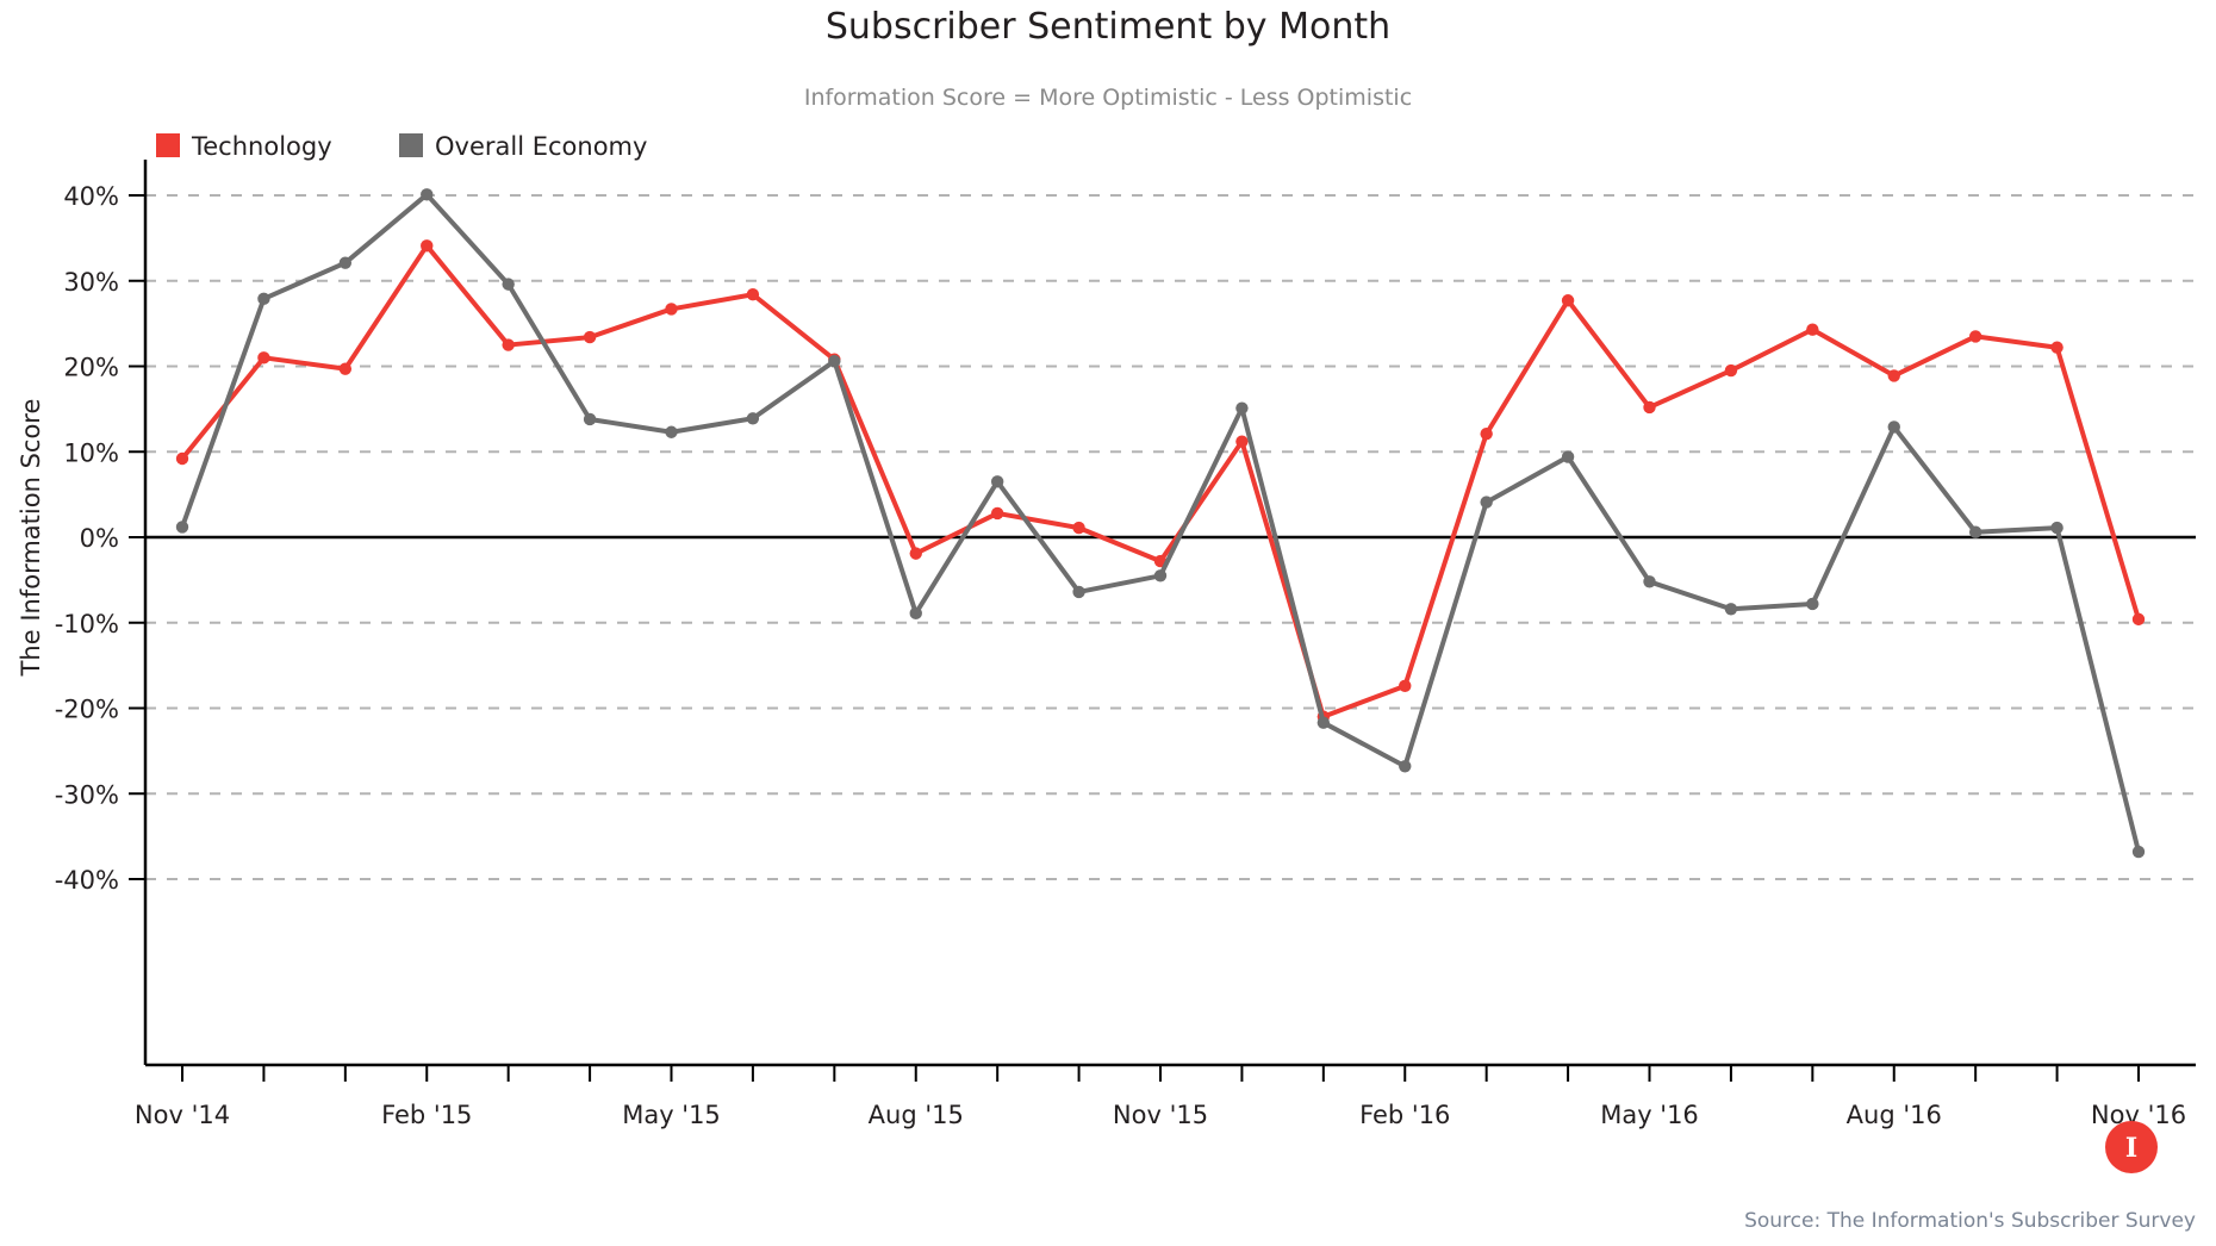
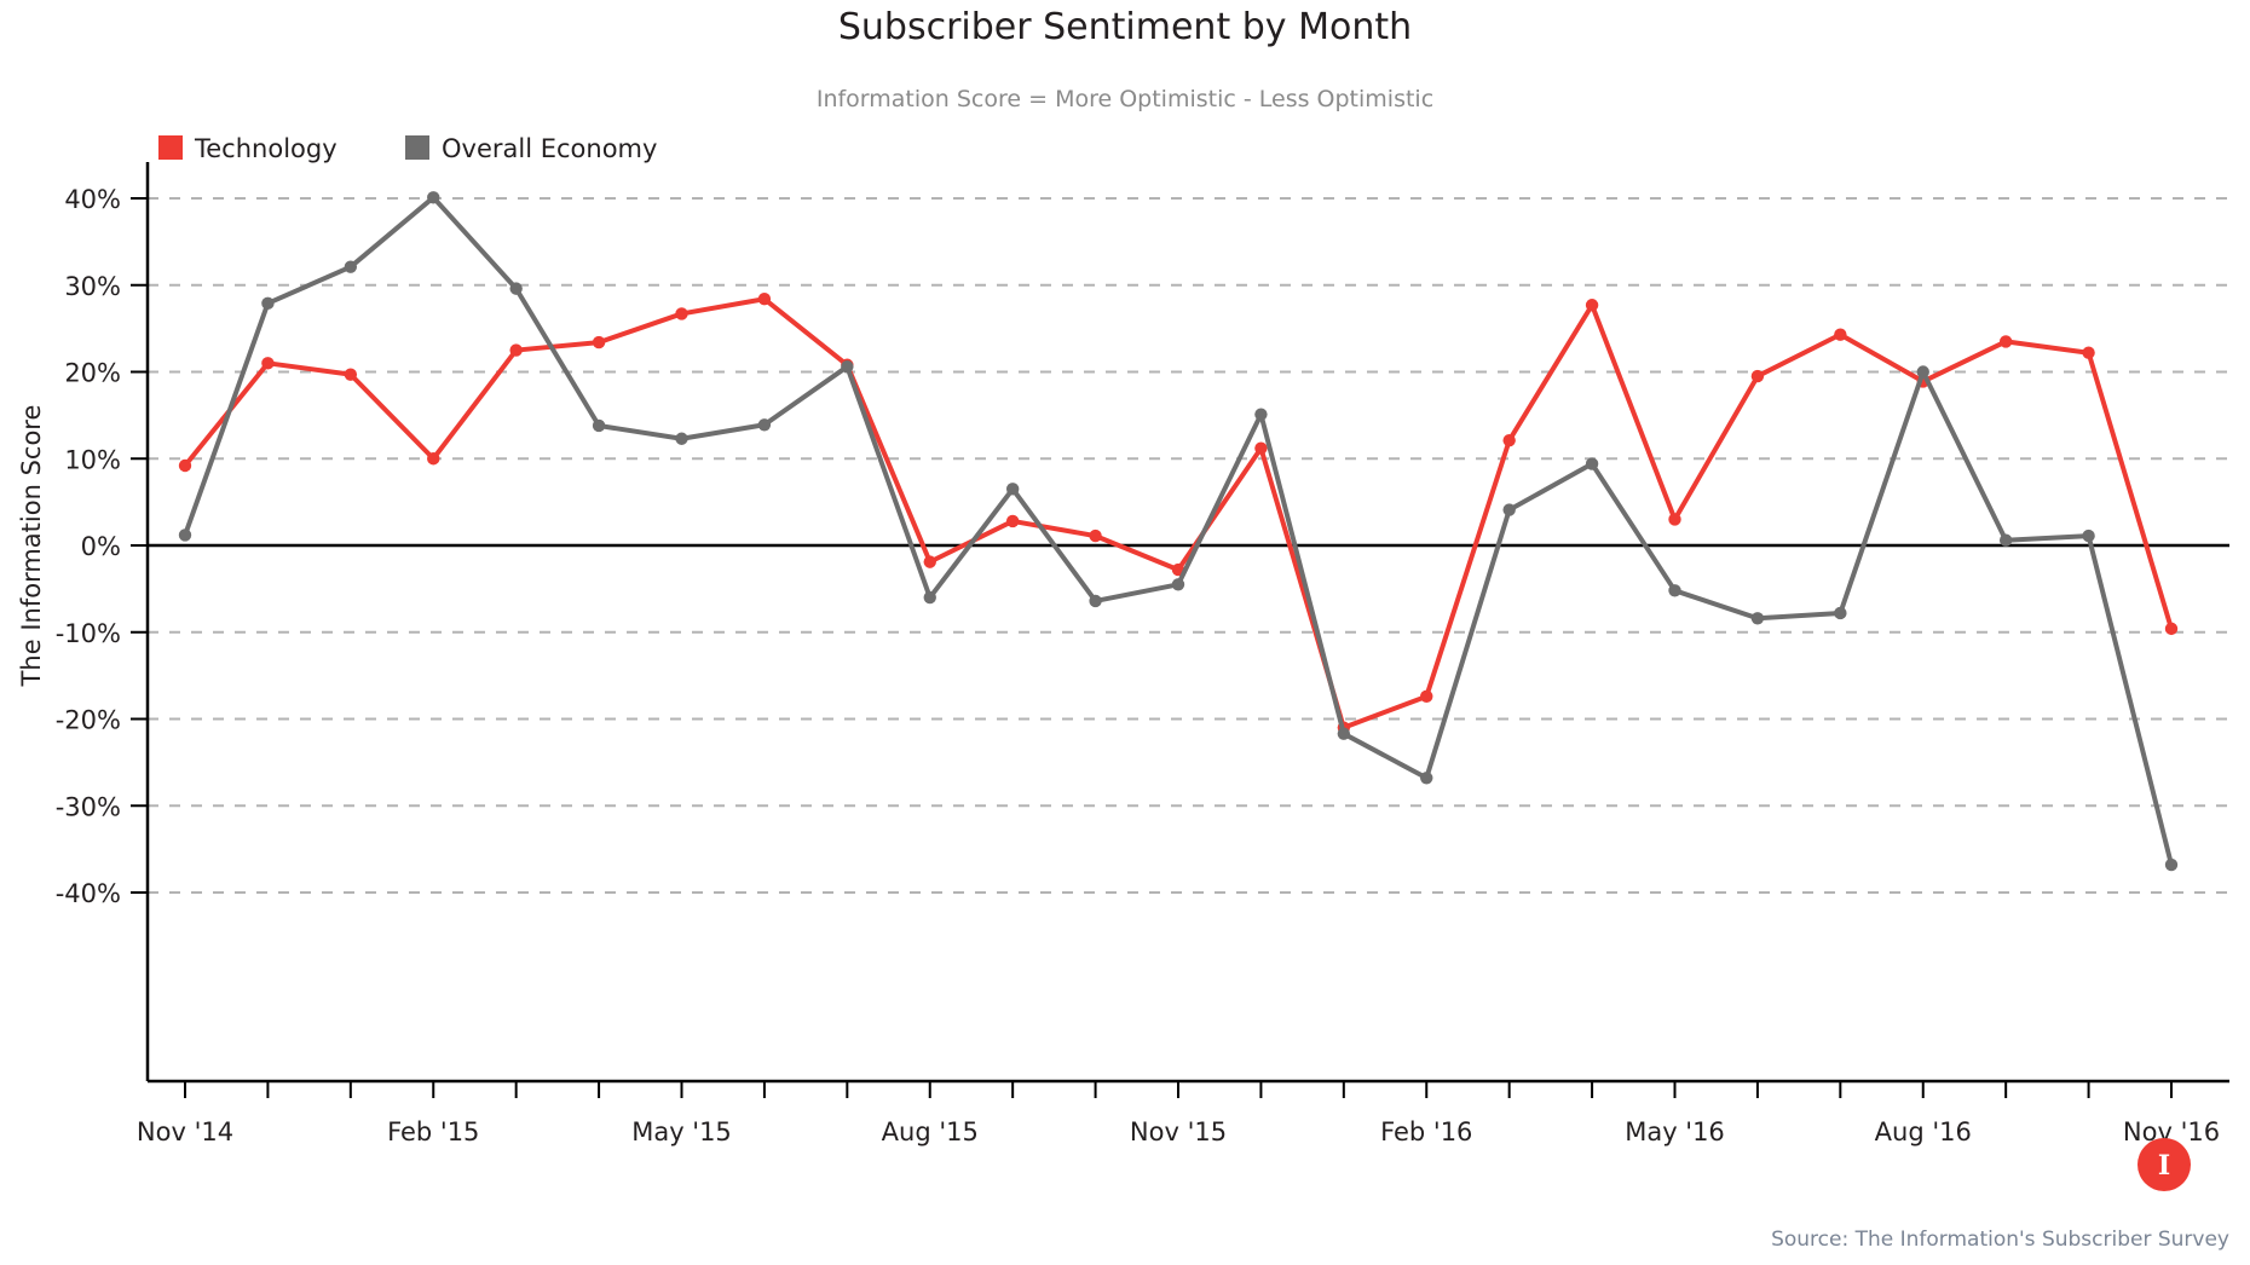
Technology/Feb '15: 34% -> 10%
Overall Economy/Aug '15: -9% -> -6%
Technology/May '16: 15% -> 3%
Overall Economy/Aug '16: 13% -> 20%
